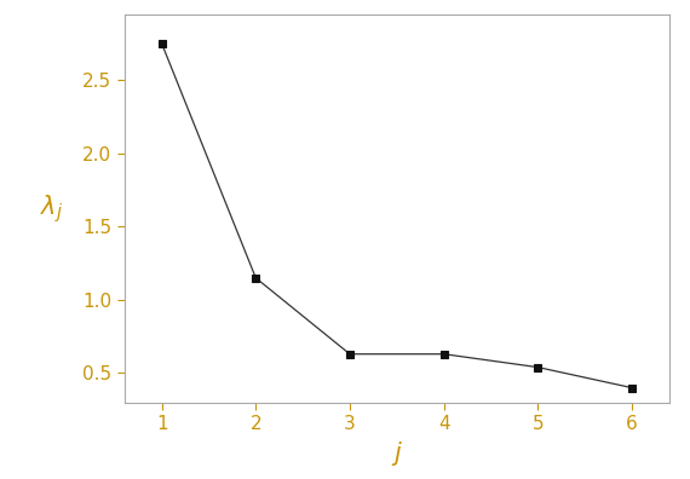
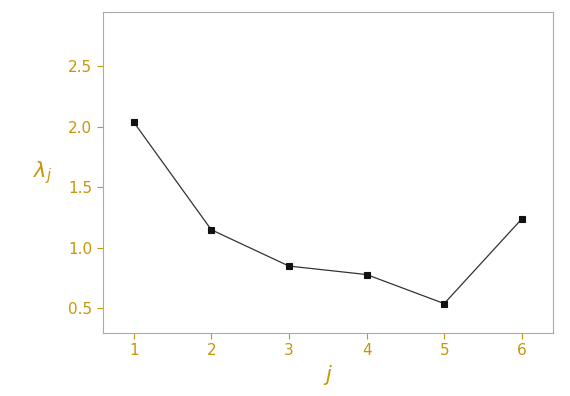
1: 2.75 -> 2.04
3: 0.63 -> 0.85
4: 0.63 -> 0.78
6: 0.40 -> 1.24
